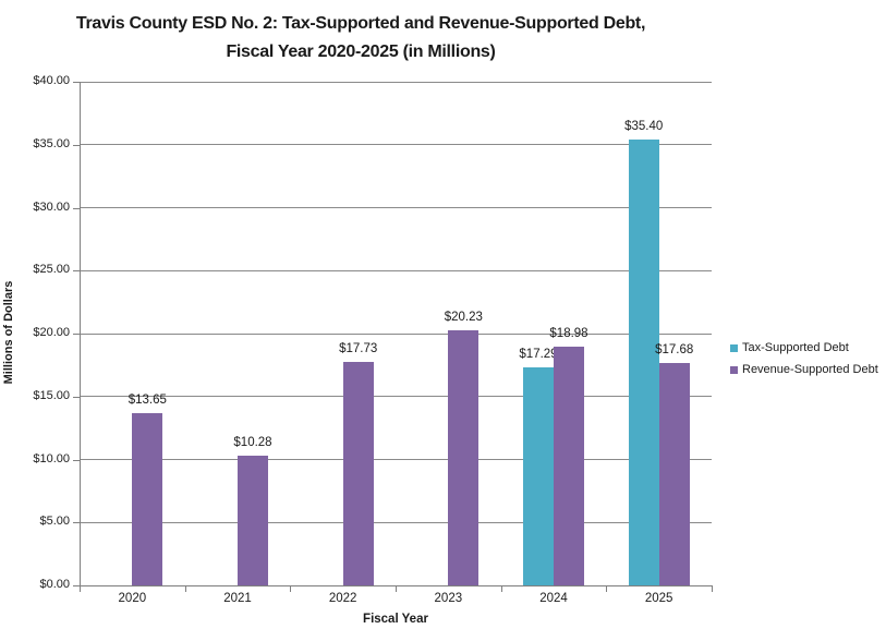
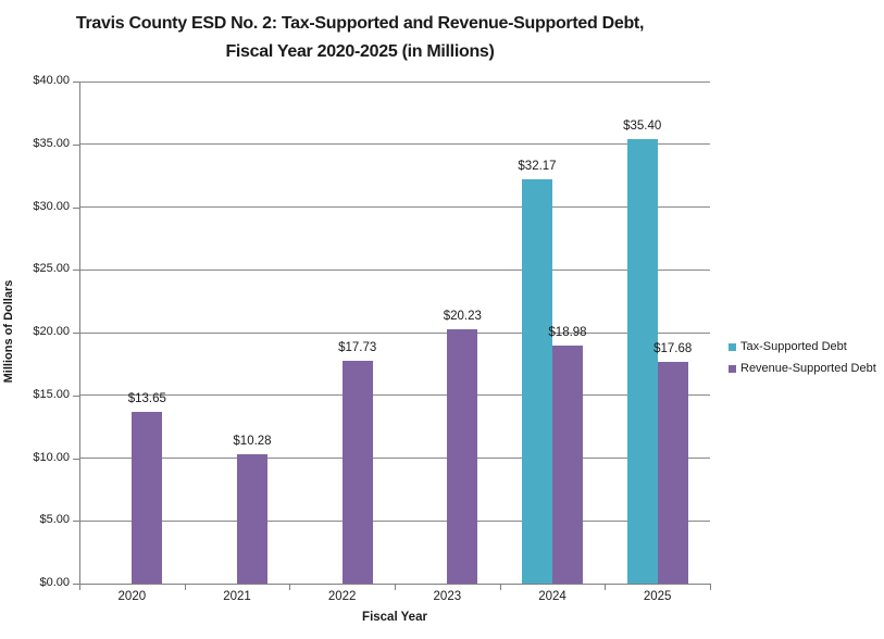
Tax-Supported Debt/2024: $17.29 -> $32.17
